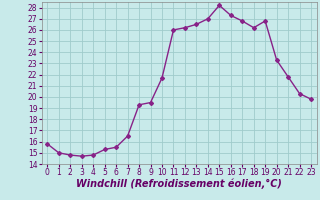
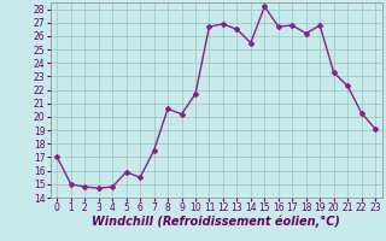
0: 15.8 -> 17.0
5: 15.3 -> 15.9
7: 16.5 -> 17.5
8: 19.3 -> 20.6
9: 19.5 -> 20.2
11: 26.0 -> 26.7
12: 26.2 -> 26.9
14: 27.0 -> 25.5
16: 27.3 -> 26.7
21: 21.8 -> 22.3
23: 19.8 -> 19.1
